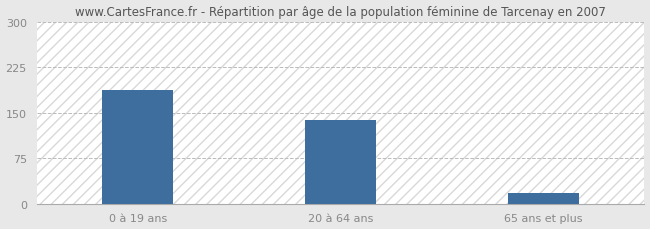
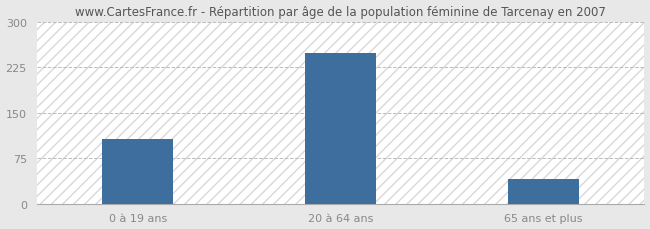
0 à 19 ans: 188 -> 107
20 à 64 ans: 138 -> 248
65 ans et plus: 18 -> 40
